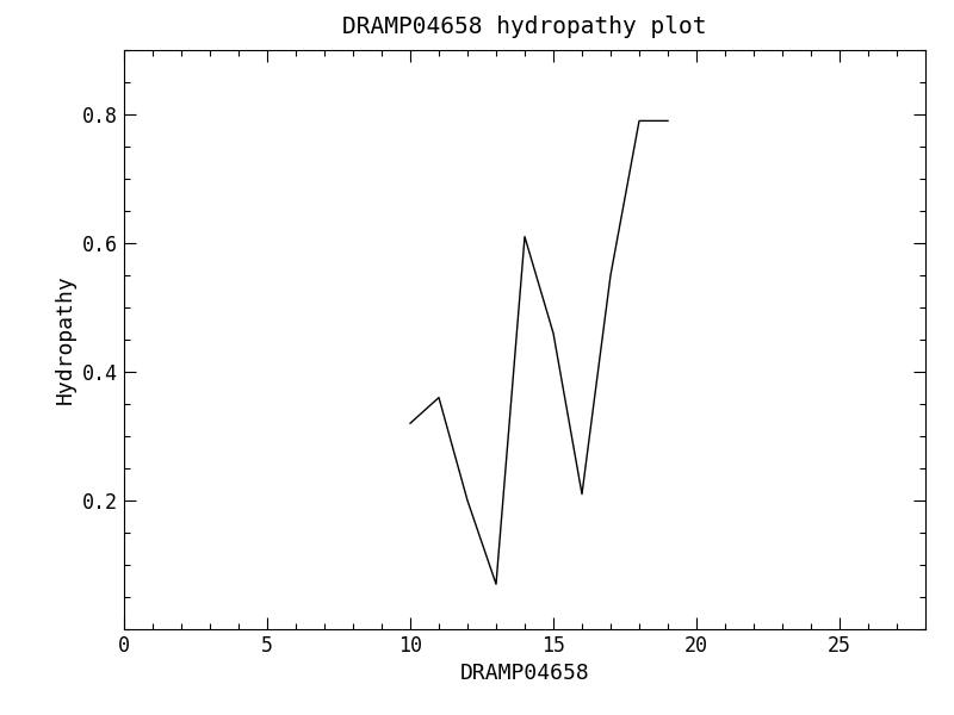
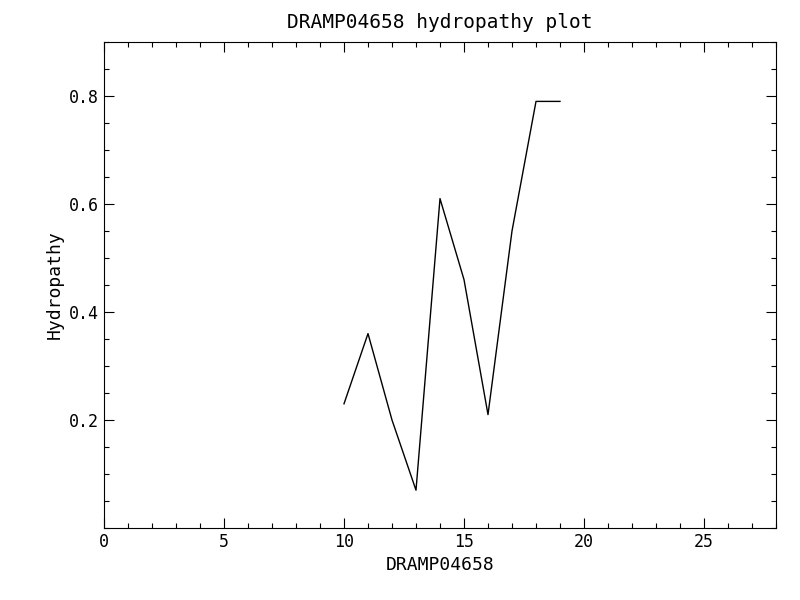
10: 0.32 -> 0.23
